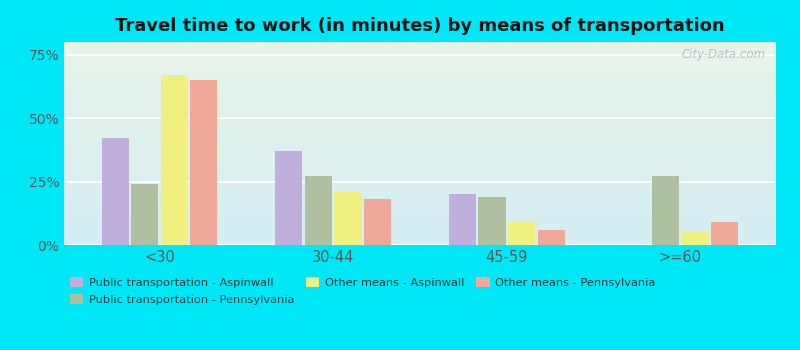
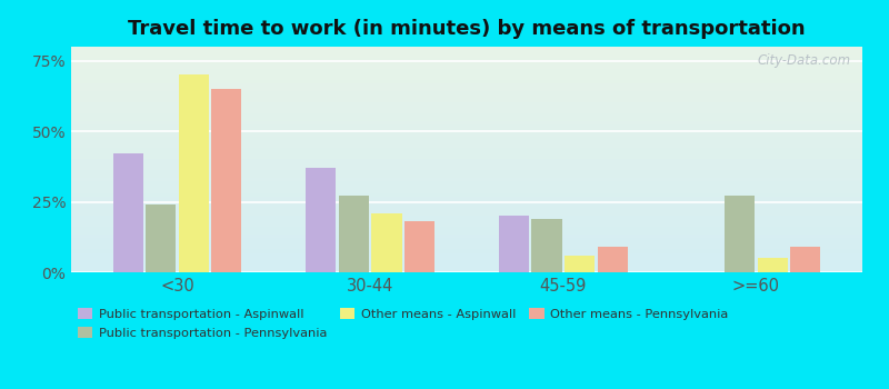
Other means - Aspinwall/<30: 67% -> 70%
Other means - Aspinwall/45-59: 9% -> 6%
Other means - Pennsylvania/45-59: 6% -> 9%
